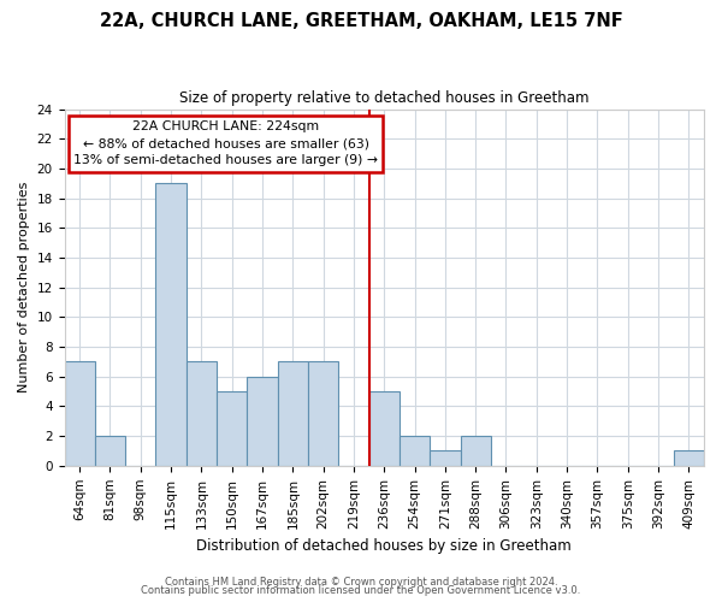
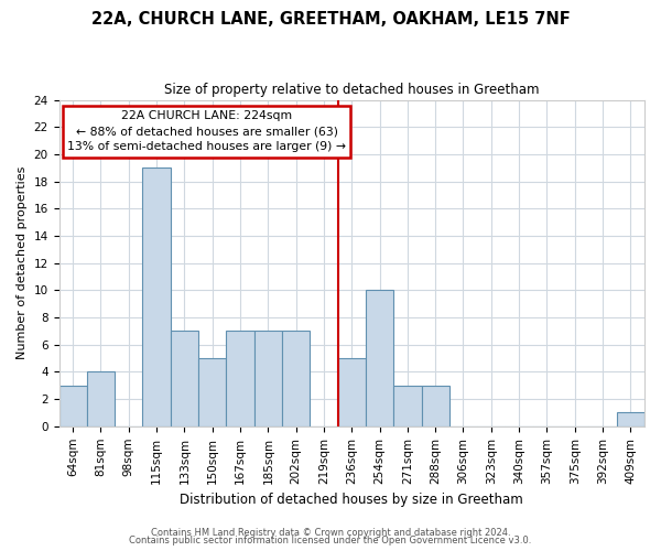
64sqm: 7 -> 3
81sqm: 2 -> 4
167sqm: 6 -> 7
254sqm: 2 -> 10
271sqm: 1 -> 3
288sqm: 2 -> 3
